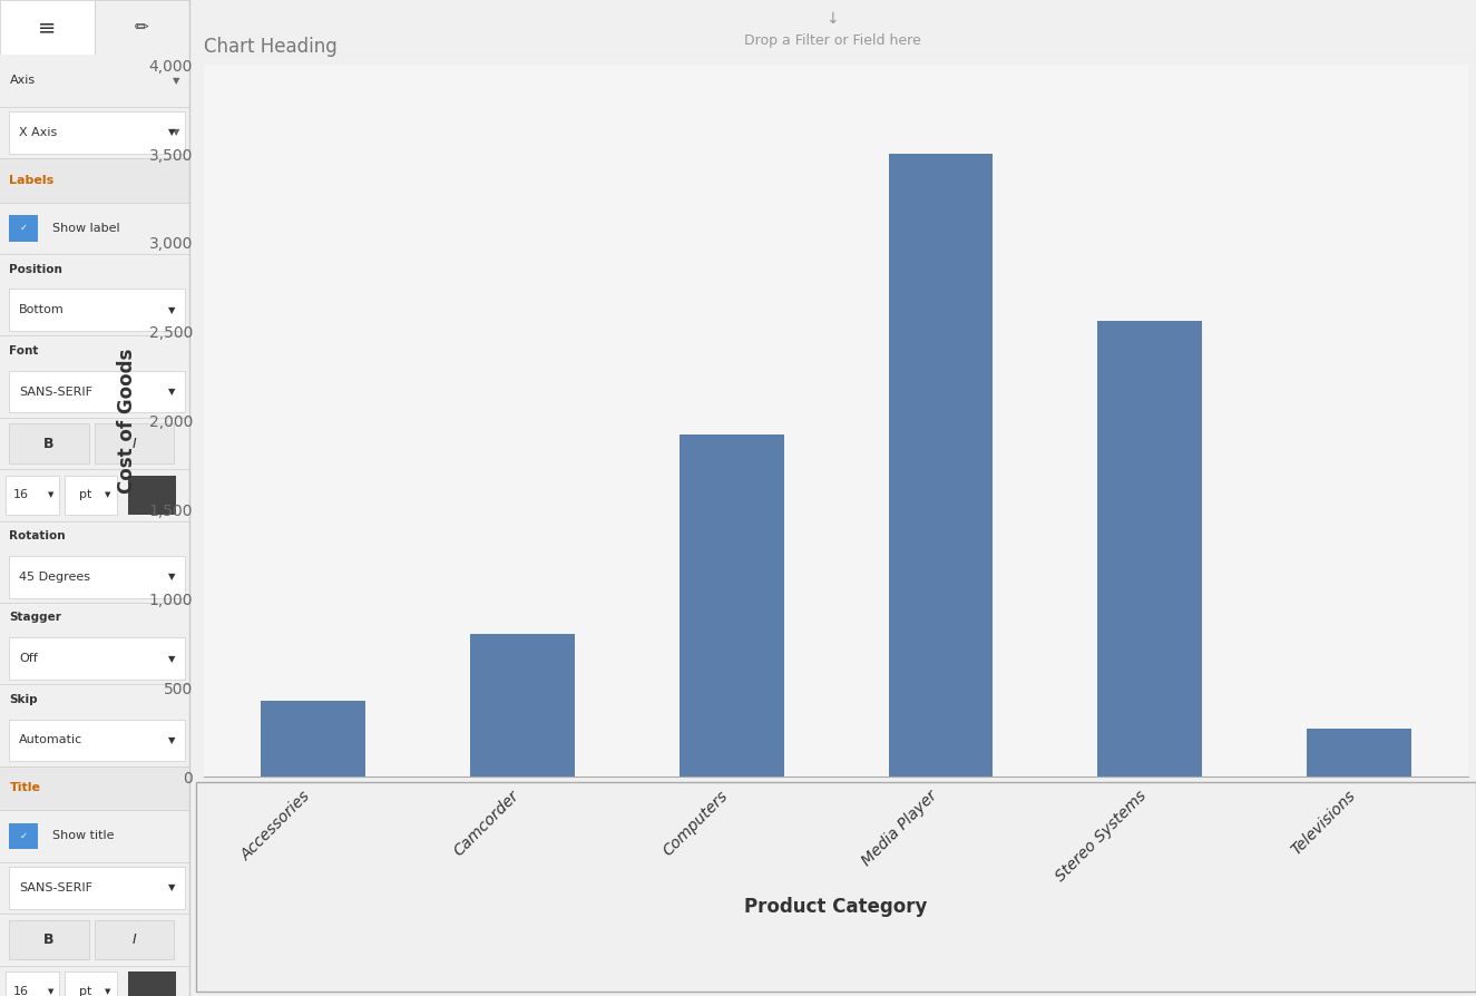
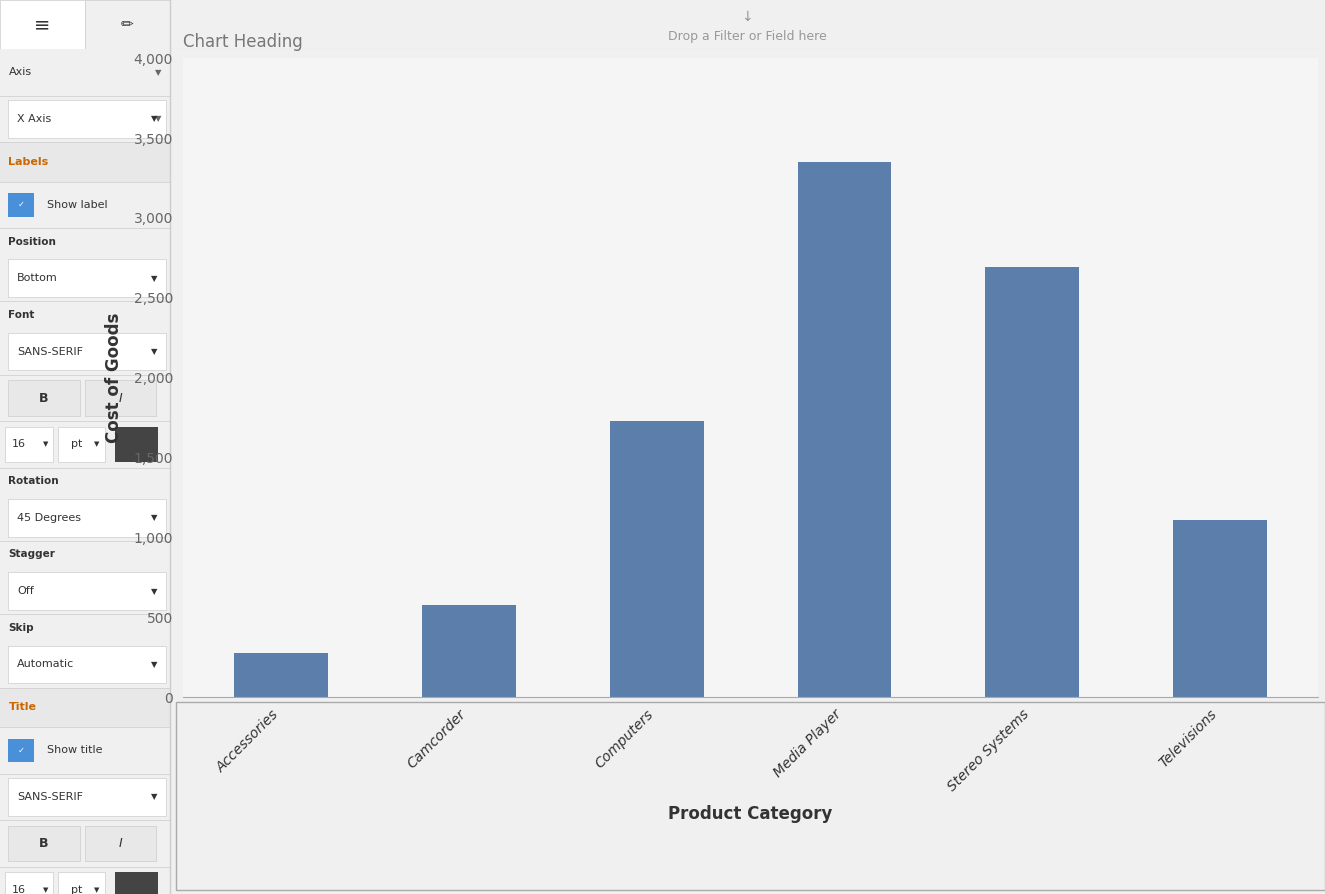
Accessories: 430 -> 280
Camcorder: 800 -> 580
Computers: 1,920 -> 1,730
Media Player: 3,500 -> 3,350
Stereo Systems: 2,560 -> 2,690
Televisions: 270 -> 1,110
